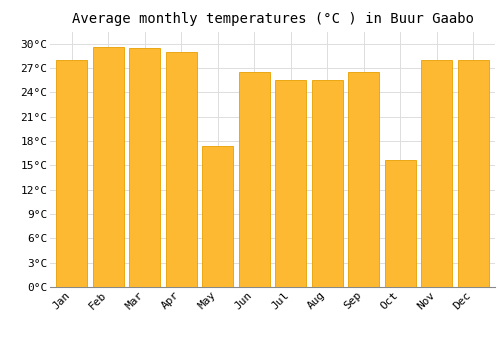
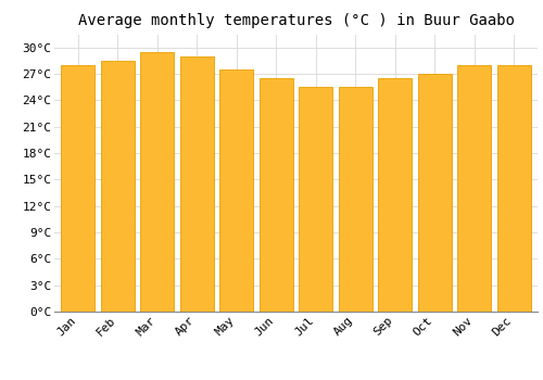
Feb: 29.6°C -> 28.5°C
May: 17.4°C -> 27.5°C
Oct: 15.6°C -> 27.0°C
